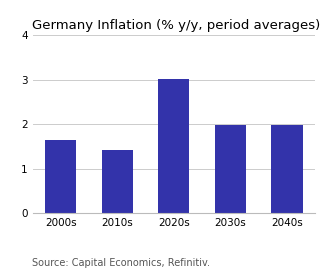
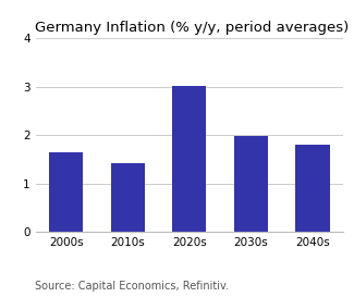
2040s: 1.98 -> 1.80
